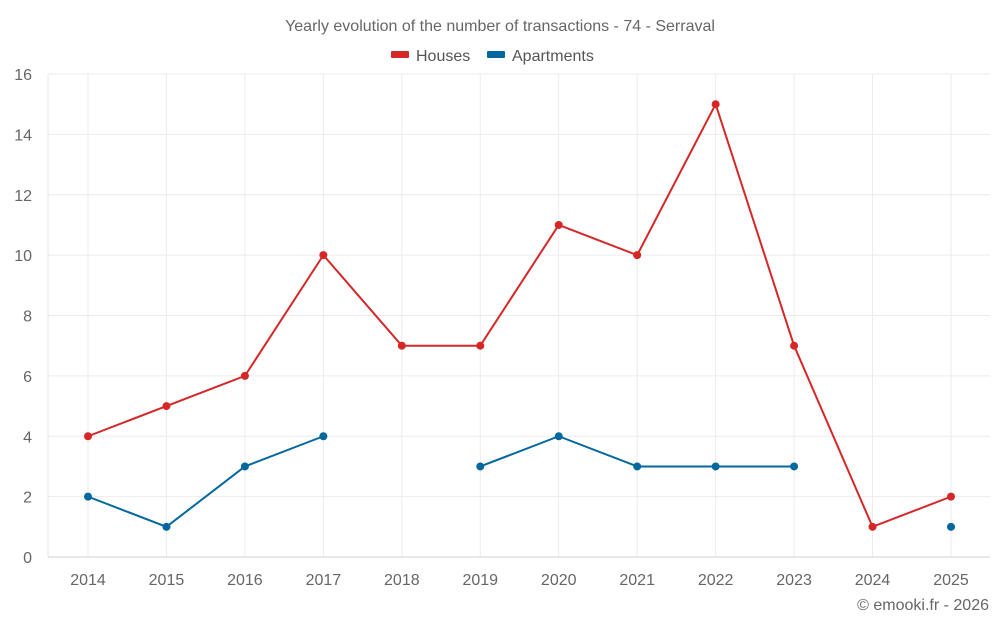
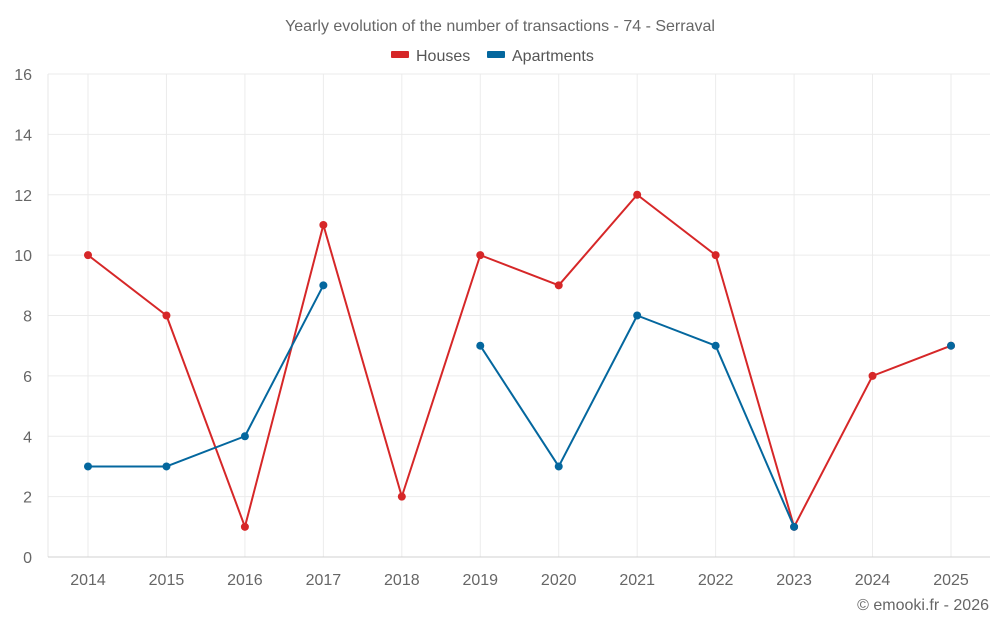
Houses/2014: 4 -> 10
Apartments/2014: 2 -> 3
Houses/2015: 5 -> 8
Apartments/2015: 1 -> 3
Houses/2016: 6 -> 1
Apartments/2016: 3 -> 4
Houses/2017: 10 -> 11
Apartments/2017: 4 -> 9
Houses/2018: 7 -> 2
Houses/2019: 7 -> 10
Apartments/2019: 3 -> 7
Houses/2020: 11 -> 9
Apartments/2020: 4 -> 3
Houses/2021: 10 -> 12
Apartments/2021: 3 -> 8
Houses/2022: 15 -> 10
Apartments/2022: 3 -> 7
Houses/2023: 7 -> 1
Apartments/2023: 3 -> 1
Houses/2024: 1 -> 6
Houses/2025: 2 -> 7
Apartments/2025: 1 -> 7
